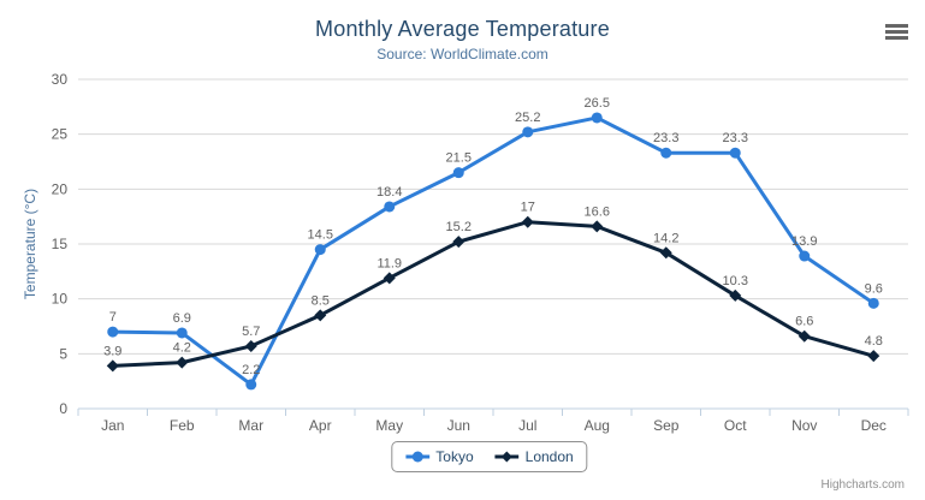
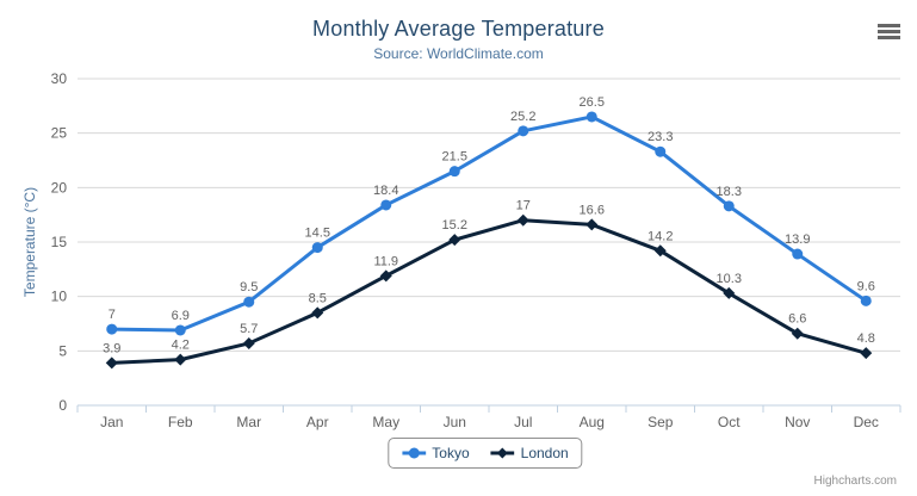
Tokyo/Mar: 2.2 -> 9.5
Tokyo/Oct: 23.3 -> 18.3
